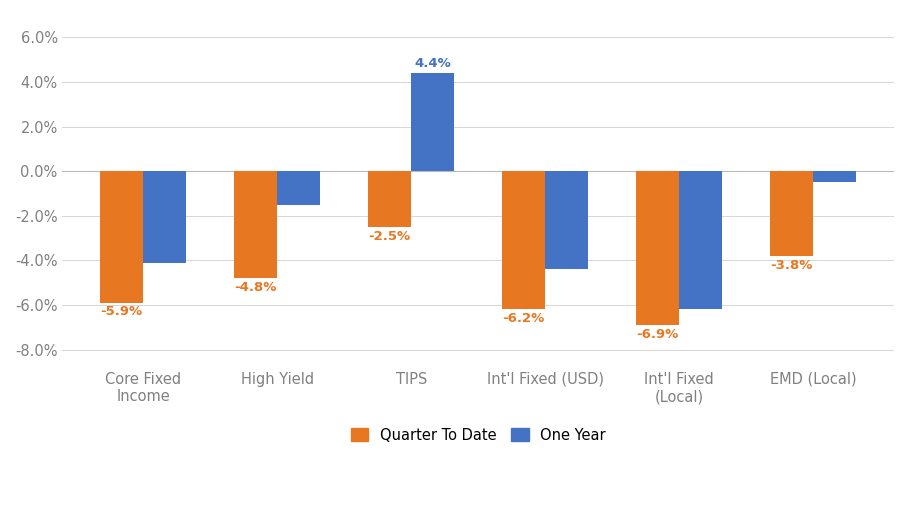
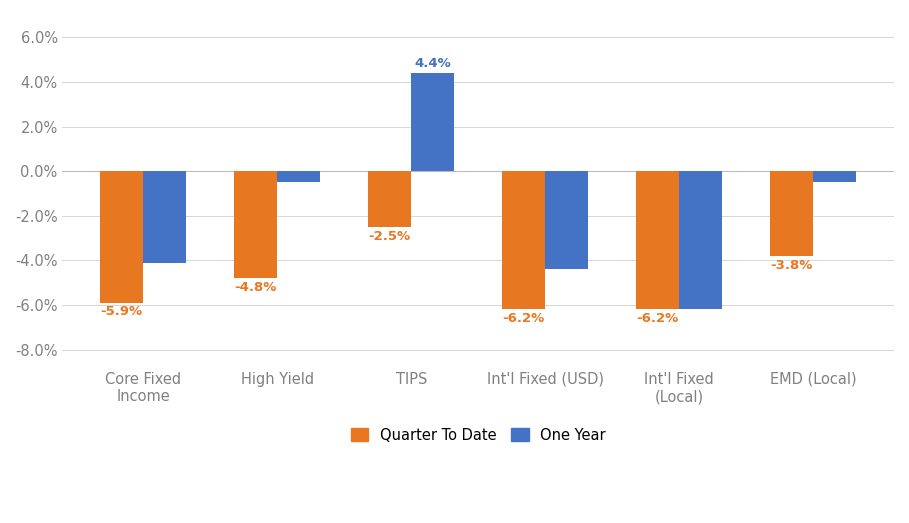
One Year/High Yield: -1.5% -> -0.5%
Quarter To Date/Int'l Fixed (Local): -6.9% -> -6.2%
